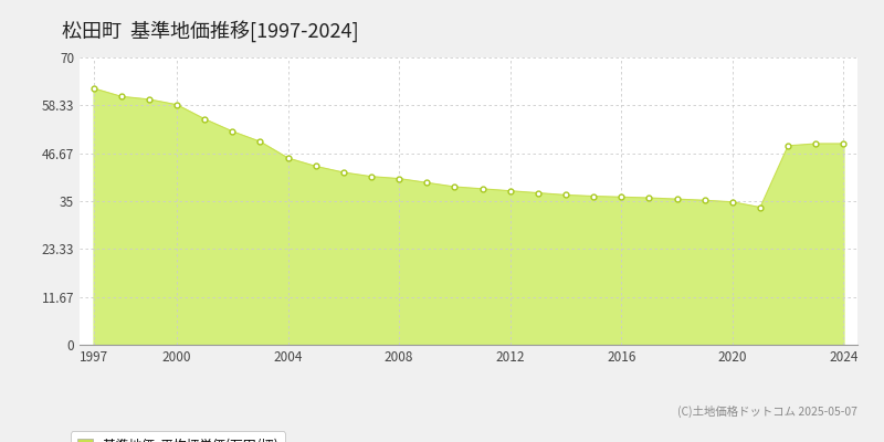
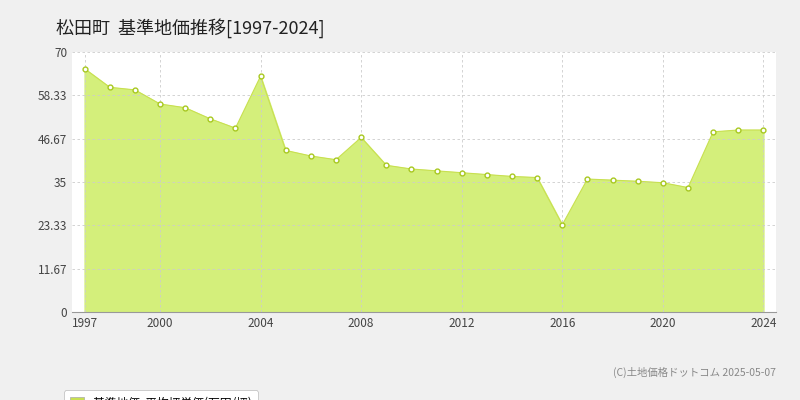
1997: 62.5 -> 65.5
2000: 58.5 -> 56.0
2004: 45.5 -> 63.5
2008: 40.5 -> 47.0
2016: 36.0 -> 23.5
